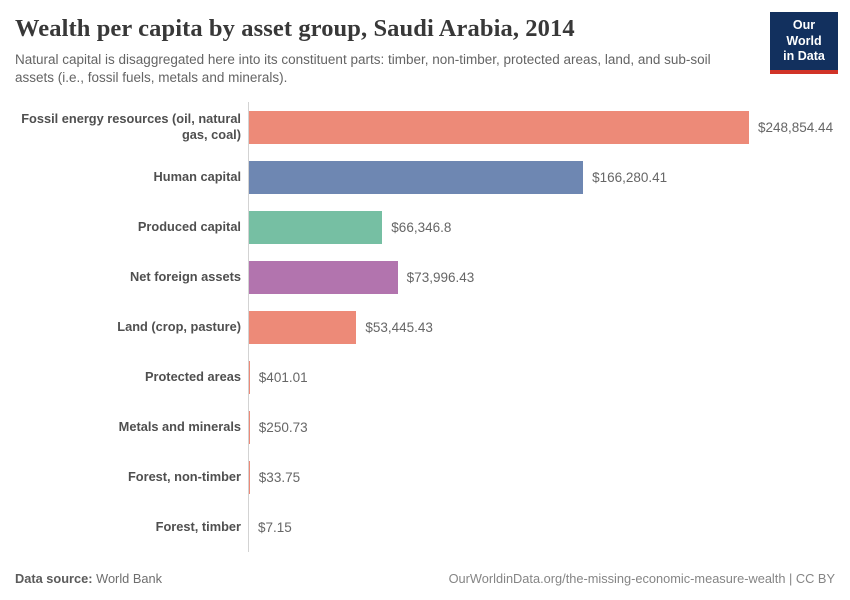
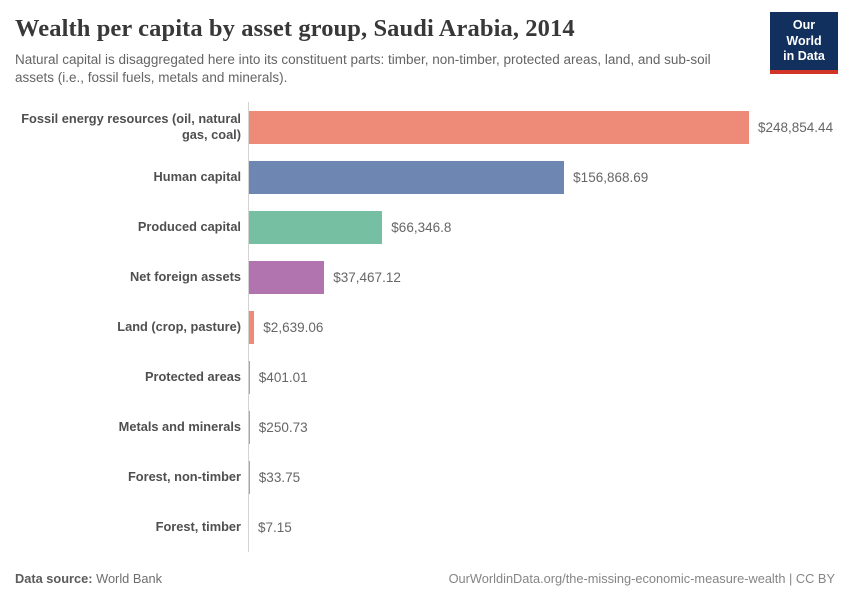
Human capital: $166,280.41 -> $156,868.69
Net foreign assets: $73,996.43 -> $37,467.12
Land (crop, pasture): $53,445.43 -> $2,639.06
